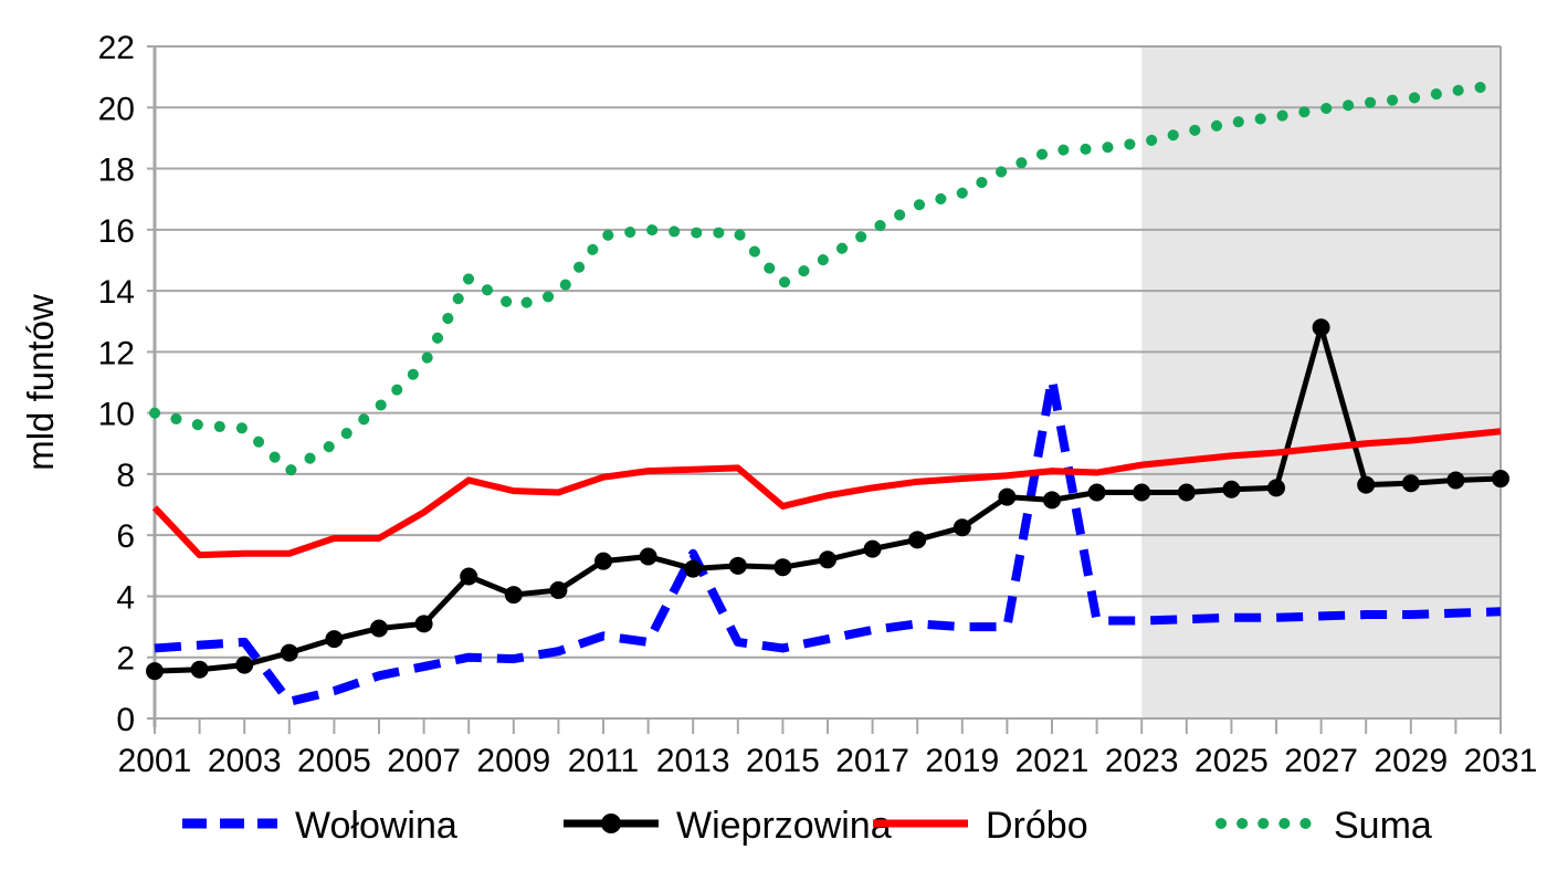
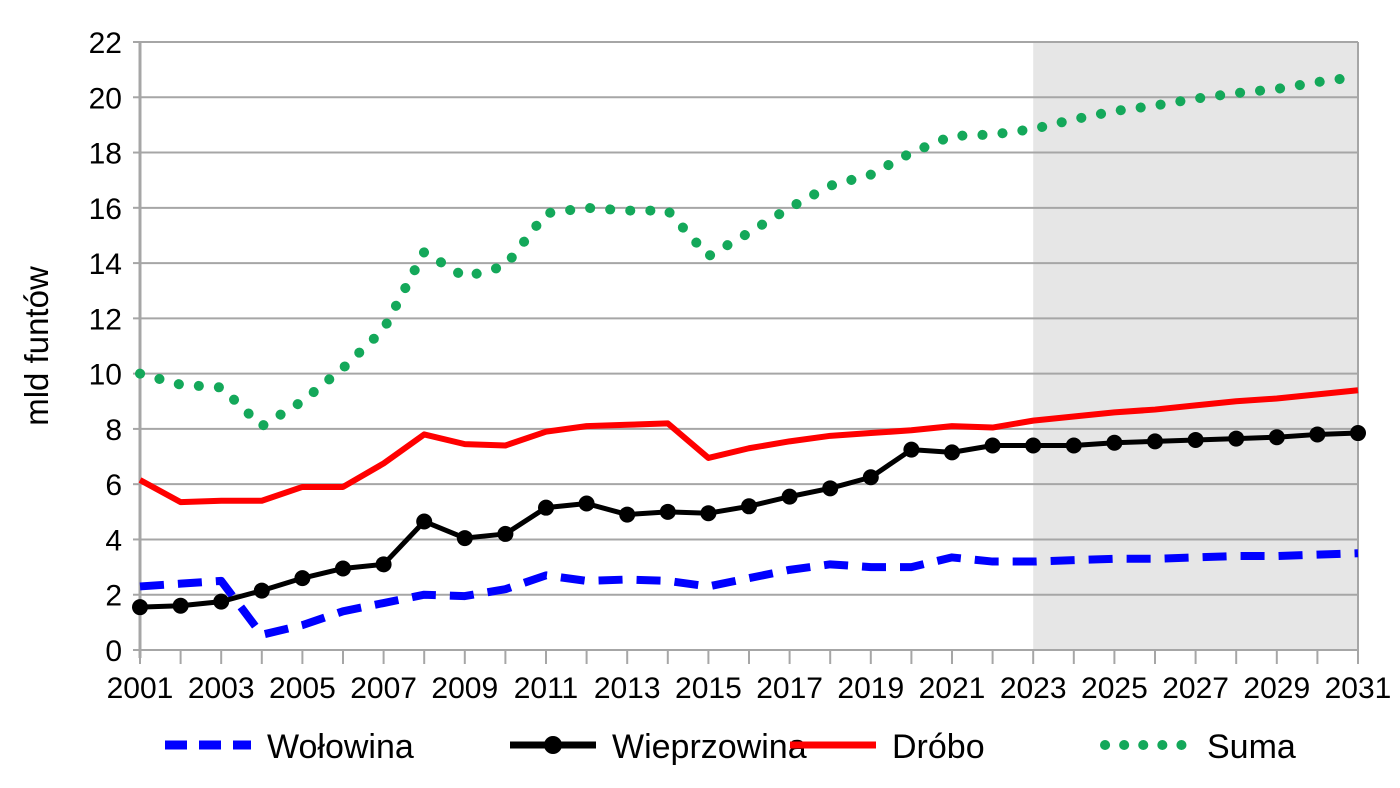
Dróbo/2001: 6.9 -> 6.2
Wołowina/2013: 5.4 -> 2.5
Wołowina/2021: 11.1 -> 3.4
Wieprzowina/2027: 12.8 -> 7.6
